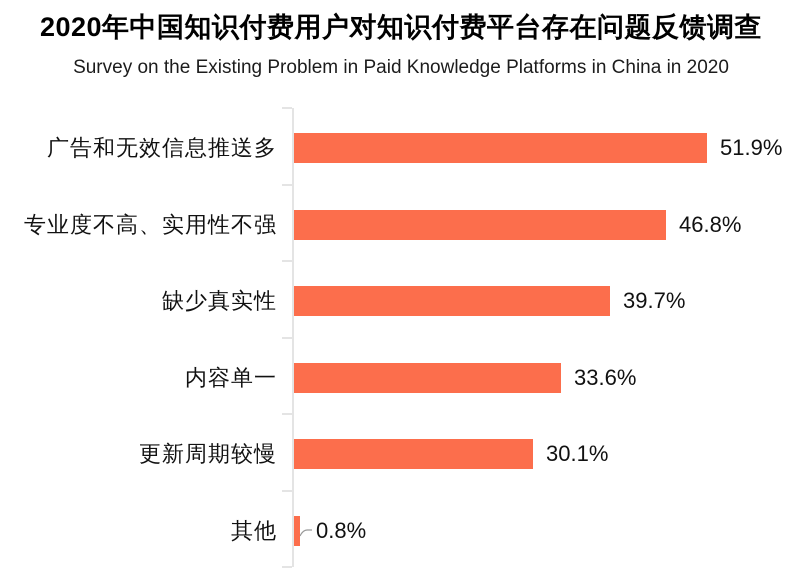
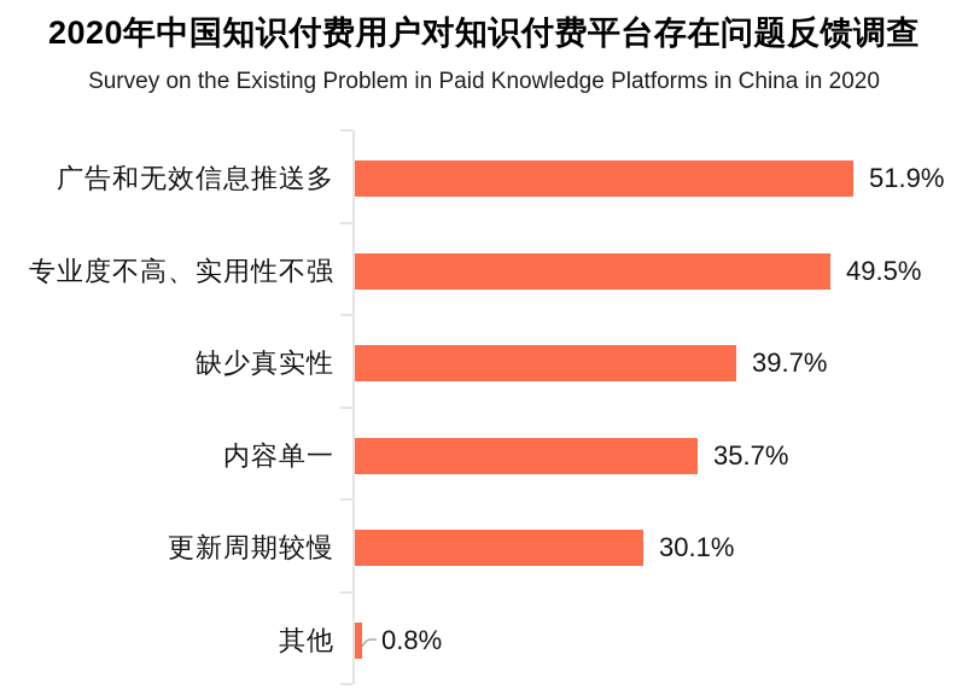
专业度不高、实用性不强: 46.8% -> 49.5%
内容单一: 33.6% -> 35.7%
